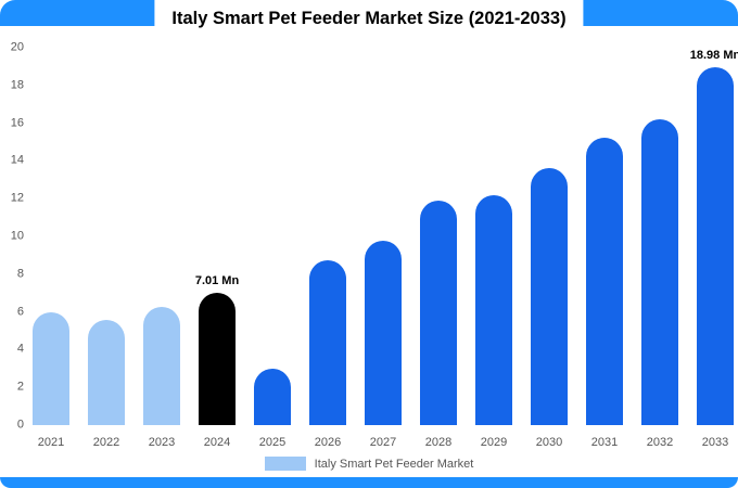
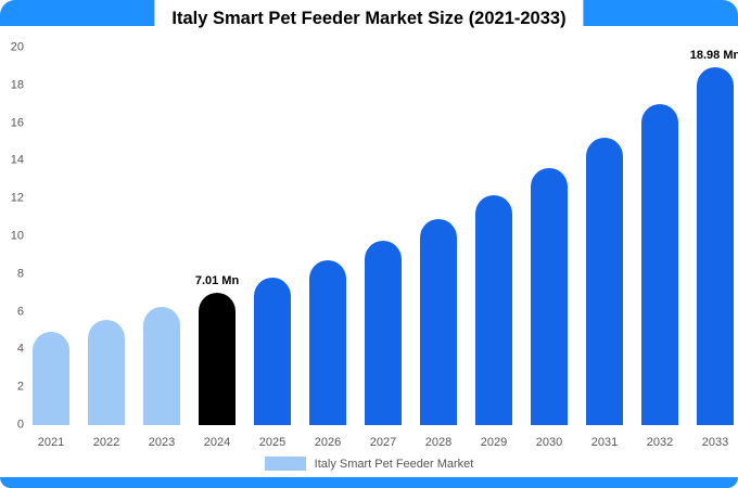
2021: 6.0 -> 5.0
2025: 3.0 -> 7.8
2028: 11.9 -> 10.9
2032: 16.2 -> 17.0
